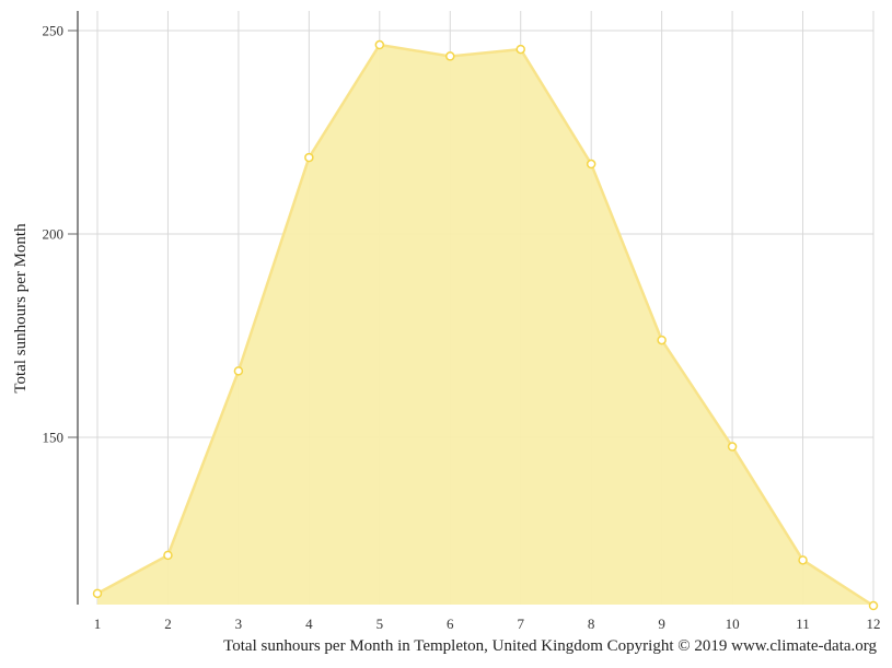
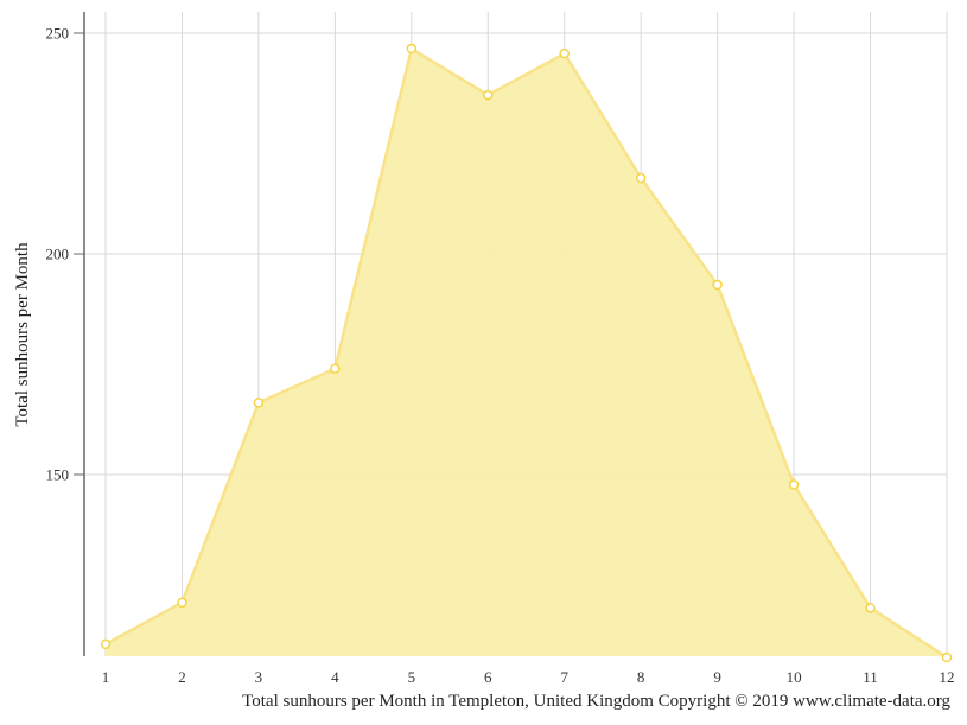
4: 219 -> 174
6: 244 -> 236
9: 174 -> 193
